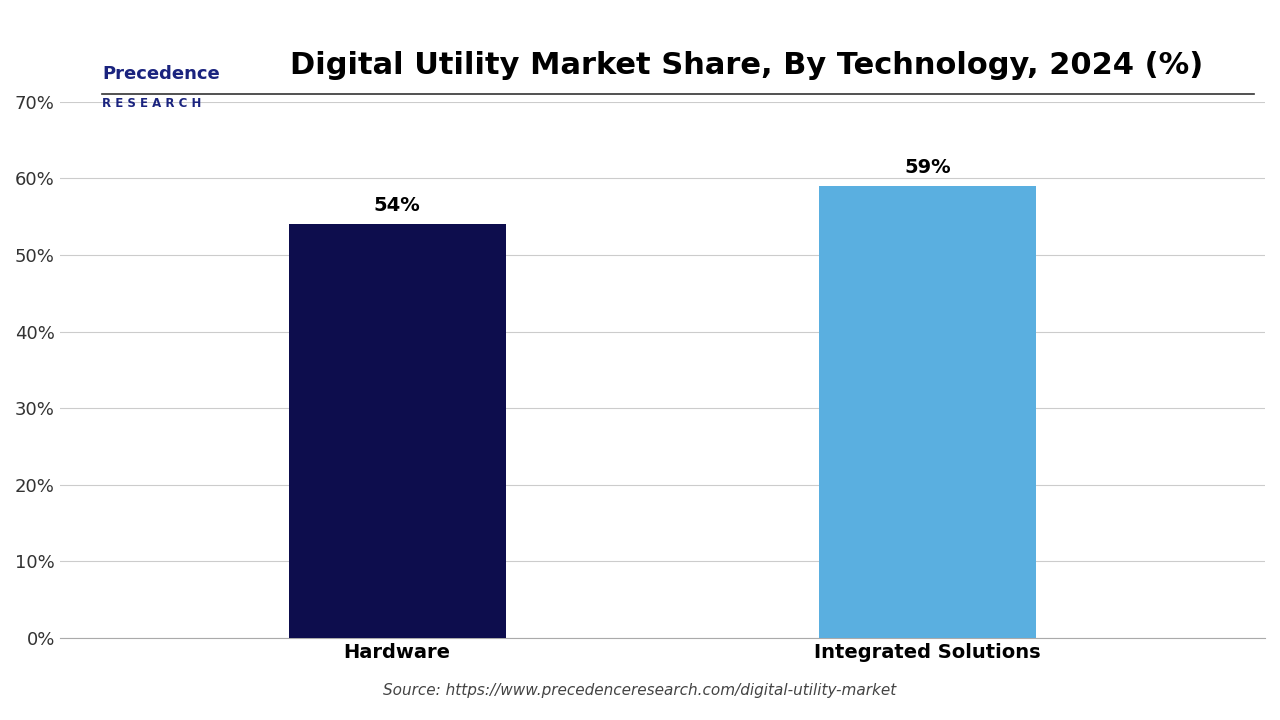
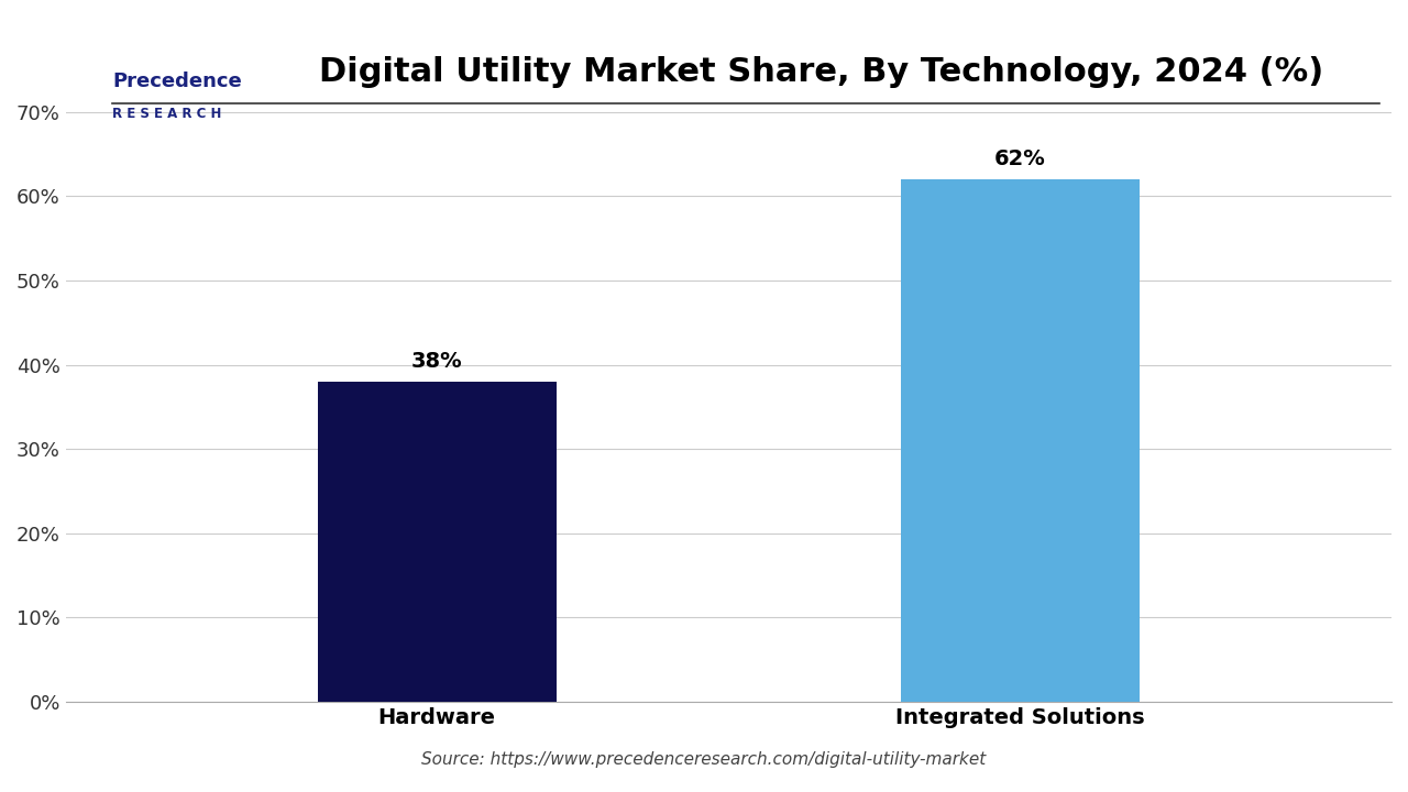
Hardware: 54% -> 38%
Integrated Solutions: 59% -> 62%
